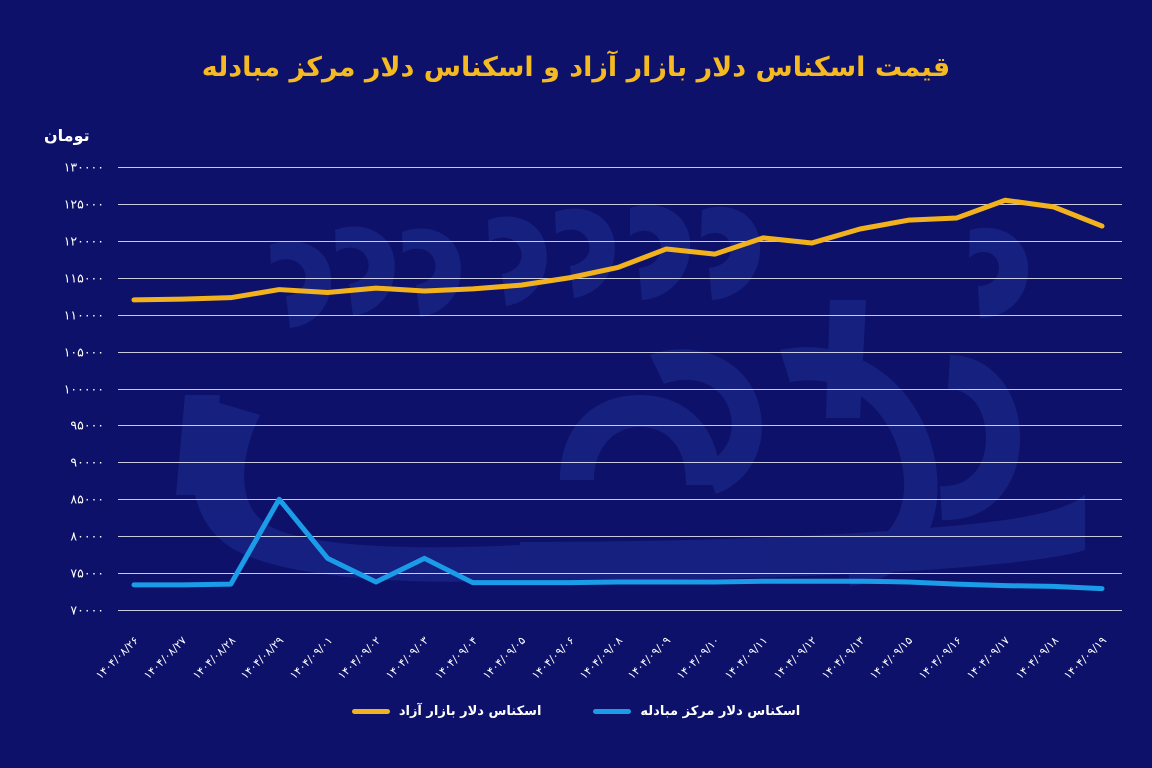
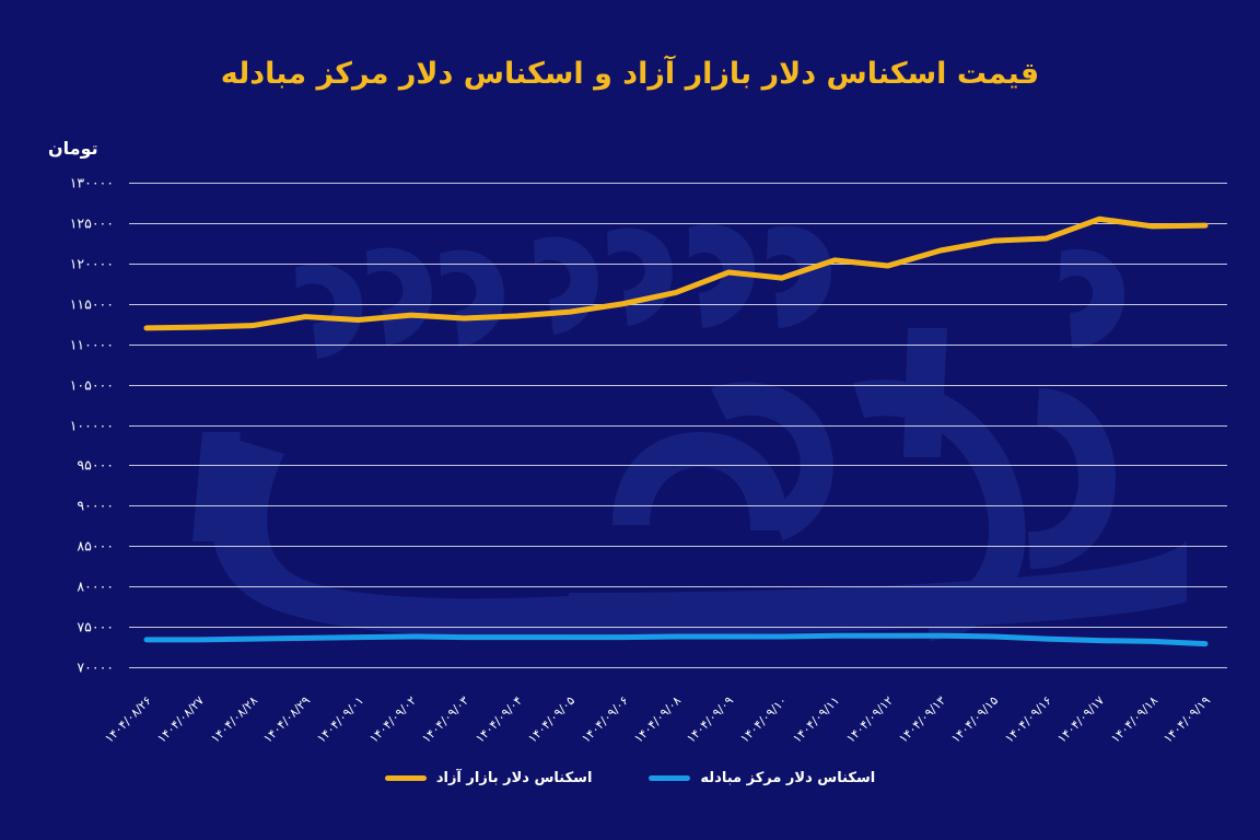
اسکناس دلار مرکز مبادله/۱۴۰۴/۰۸/۲۹: 85000 -> 74000
اسکناس دلار مرکز مبادله/۱۴۰۴/۰۹/۰۱: 77000 -> 74000
اسکناس دلار مرکز مبادله/۱۴۰۴/۰۹/۰۳: 77000 -> 74000
اسکناس دلار بازار آزاد/۱۴۰۴/۰۹/۱۹: 122000 -> 125000
